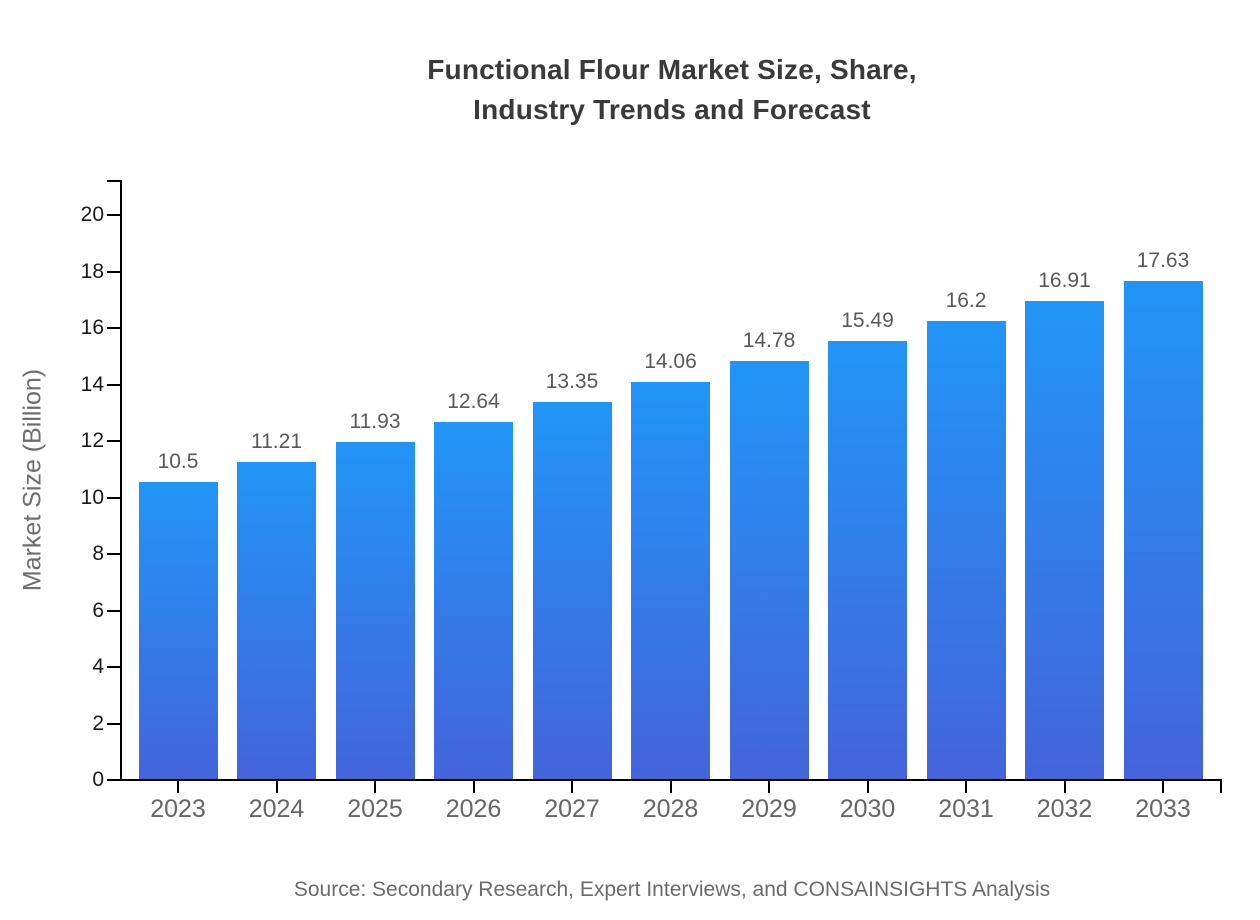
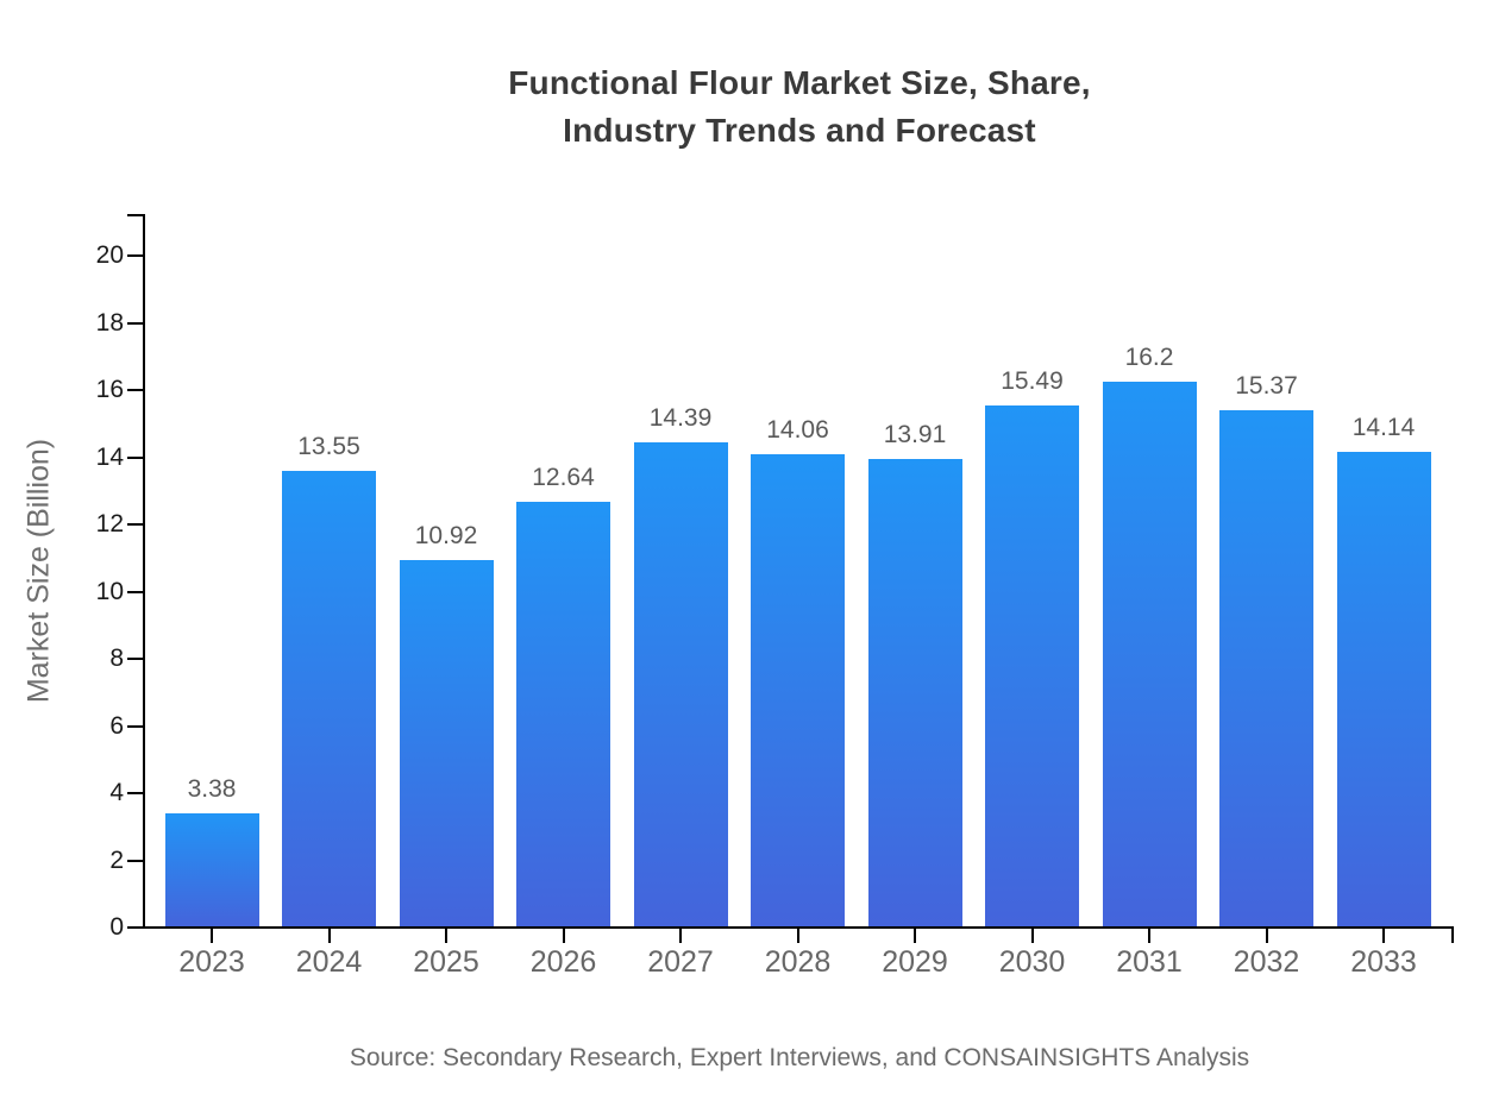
2023: 10.5 -> 3.38
2024: 11.21 -> 13.55
2025: 11.93 -> 10.92
2027: 13.35 -> 14.39
2029: 14.78 -> 13.91
2032: 16.91 -> 15.37
2033: 17.63 -> 14.14
